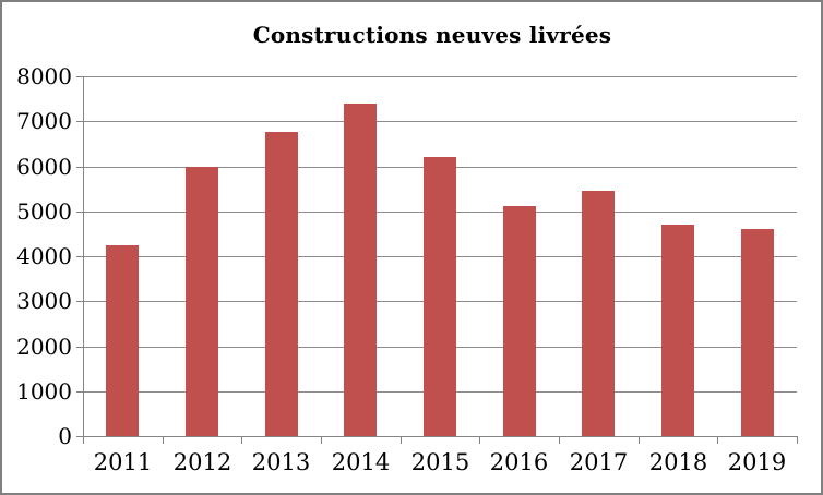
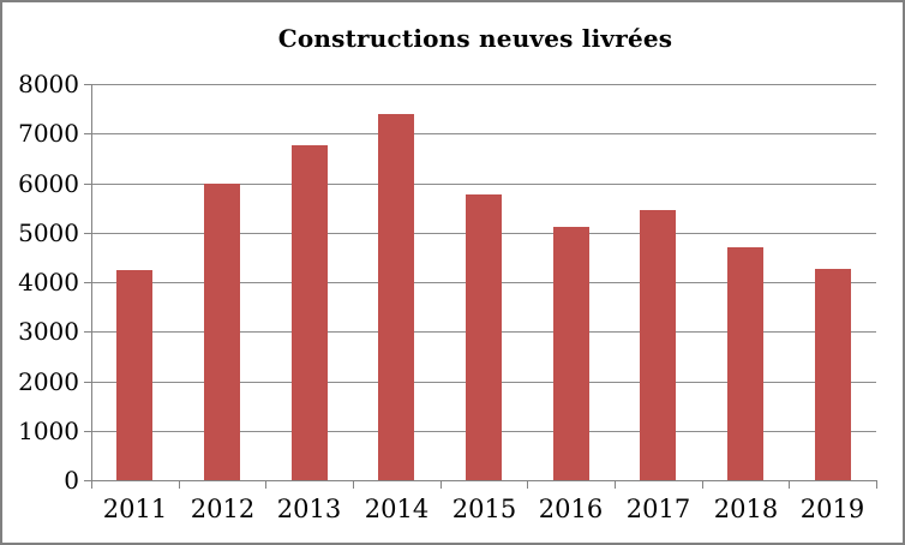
2015: 6200 -> 5800
2019: 4600 -> 4300
